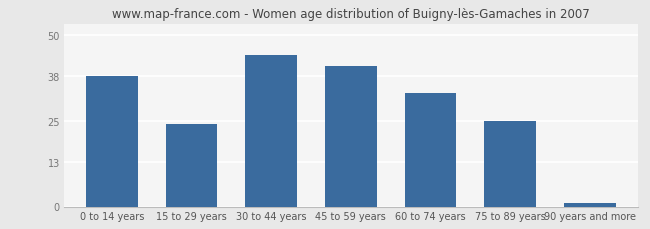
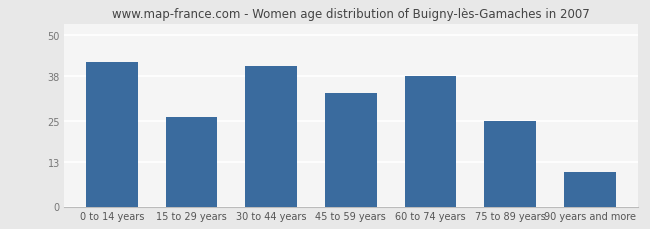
0 to 14 years: 38 -> 42
15 to 29 years: 24 -> 26
30 to 44 years: 44 -> 41
45 to 59 years: 41 -> 33
60 to 74 years: 33 -> 38
90 years and more: 1 -> 10
